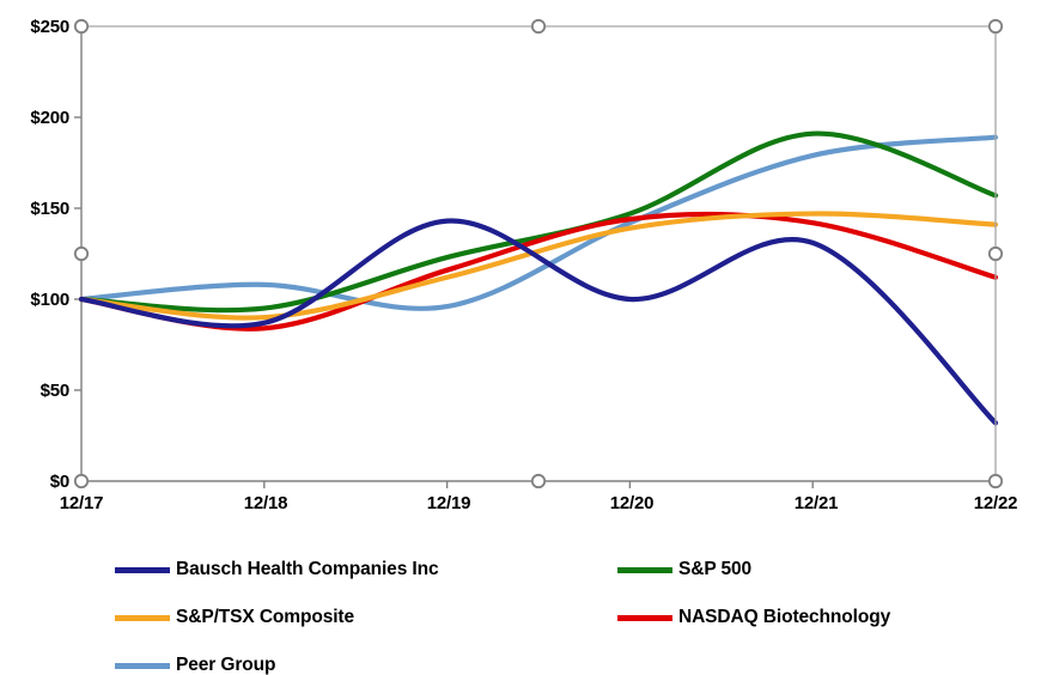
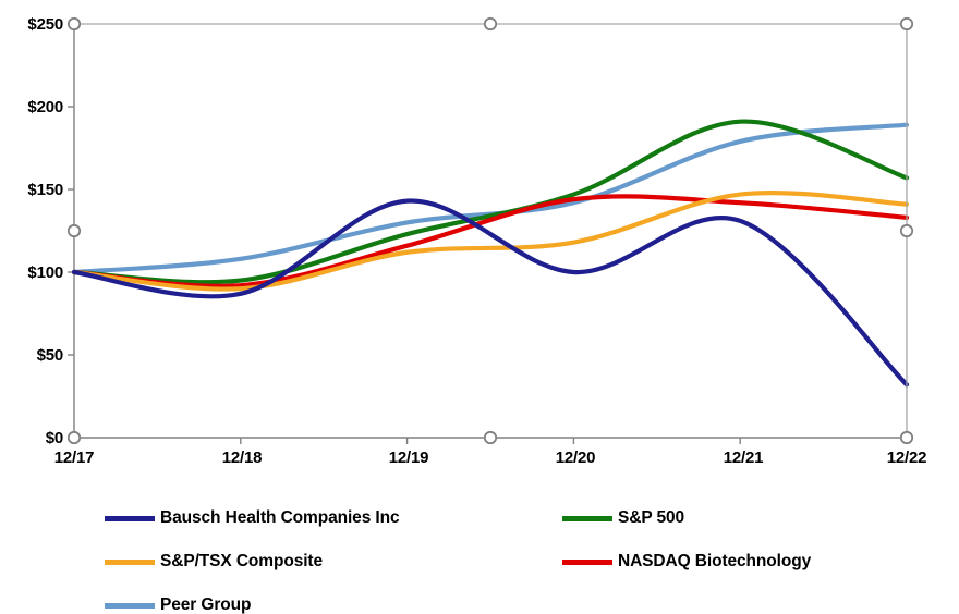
NASDAQ Biotechnology/12/18: $84 -> $92
Peer Group/12/19: $96 -> $130
S&P/TSX Composite/12/20: $139 -> $118
NASDAQ Biotechnology/12/22: $112 -> $133
